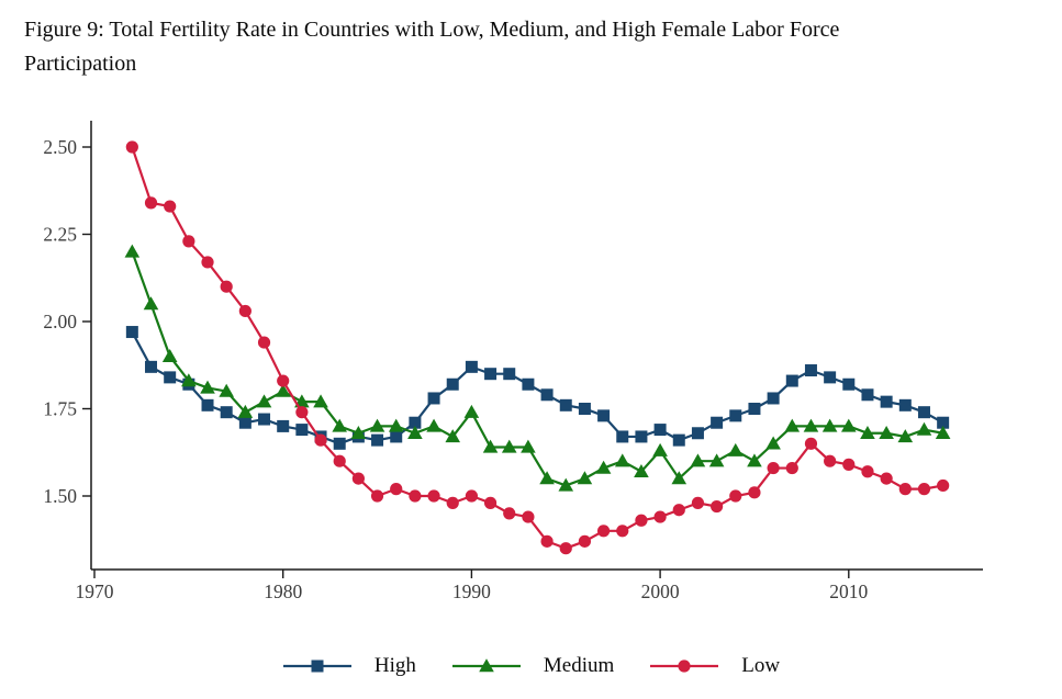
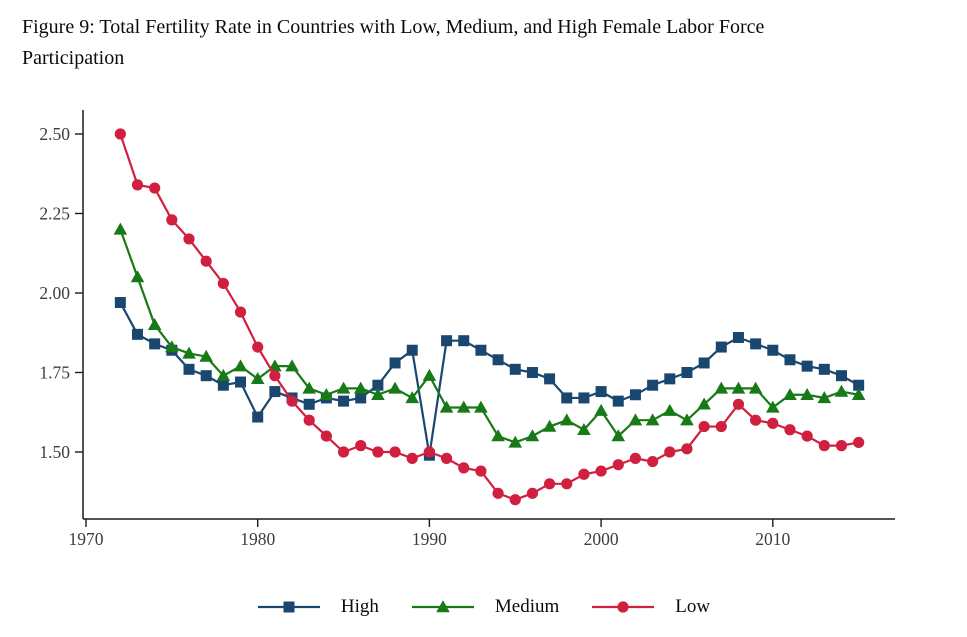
High/1980: 1.70 -> 1.61
Medium/1980: 1.80 -> 1.73
High/1990: 1.87 -> 1.49
Medium/2010: 1.70 -> 1.64
